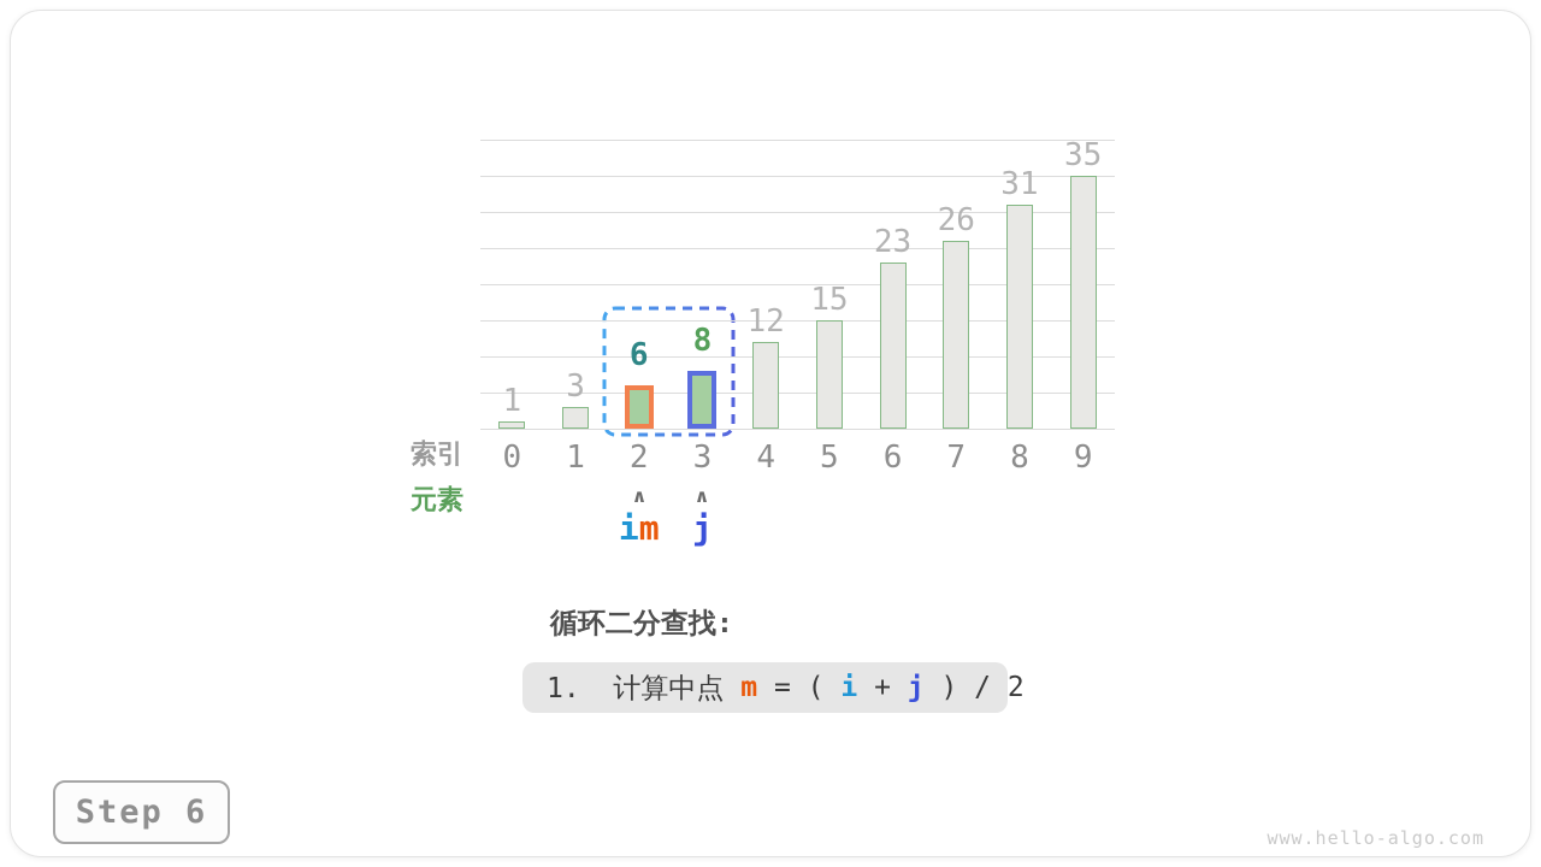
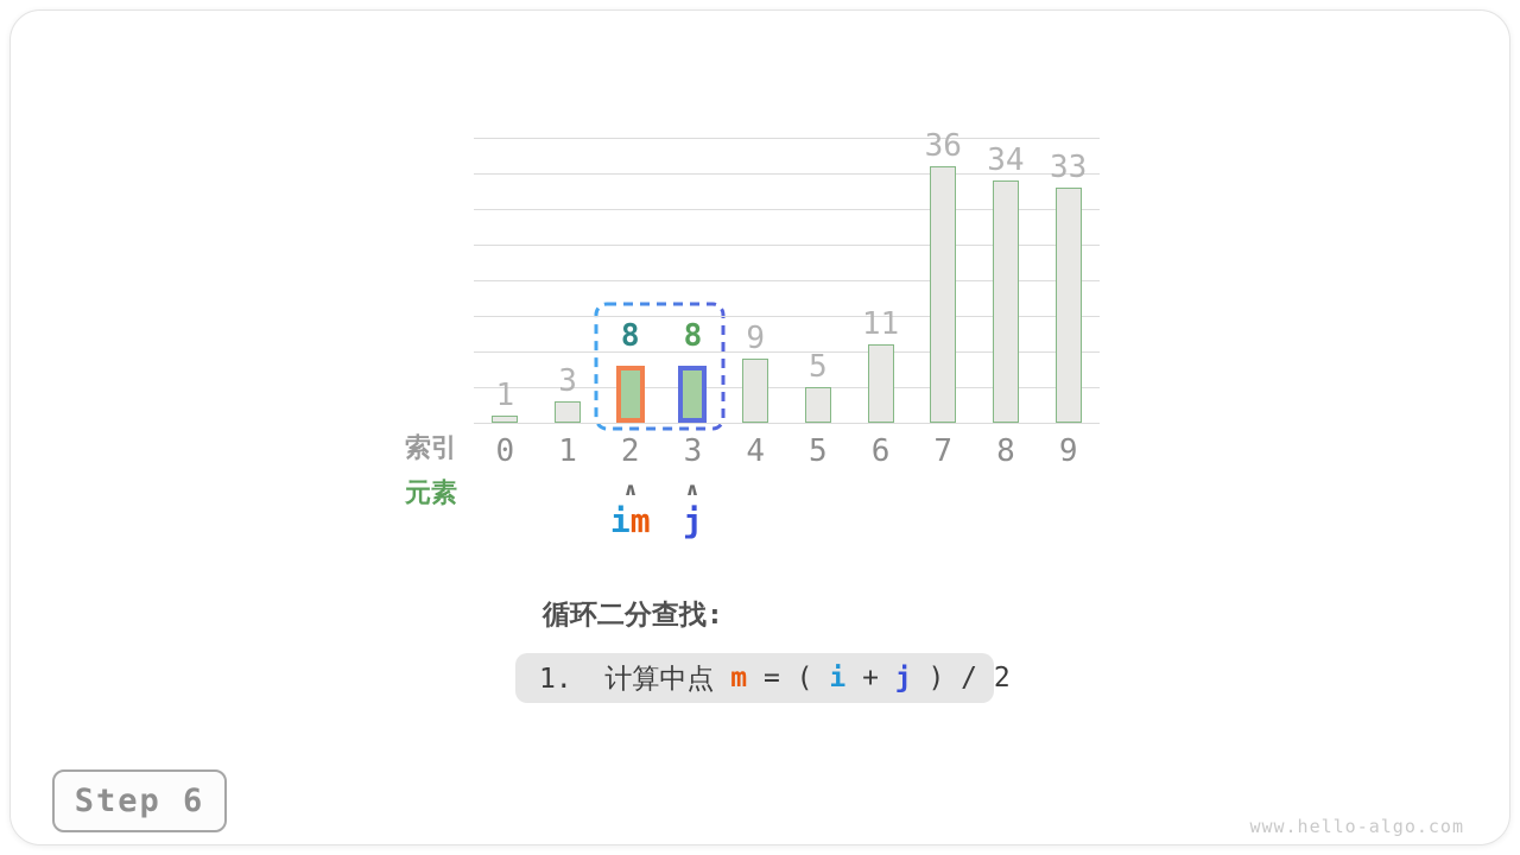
2: 6 -> 8
4: 12 -> 9
5: 15 -> 5
6: 23 -> 11
7: 26 -> 36
8: 31 -> 34
9: 35 -> 33
